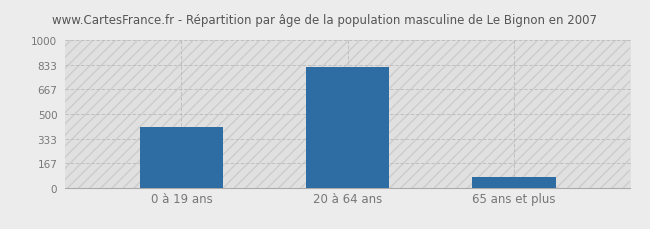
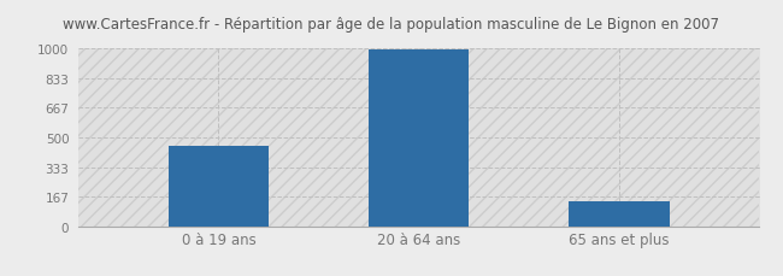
0 à 19 ans: 410 -> 450
20 à 64 ans: 820 -> 990
65 ans et plus: 70 -> 140
